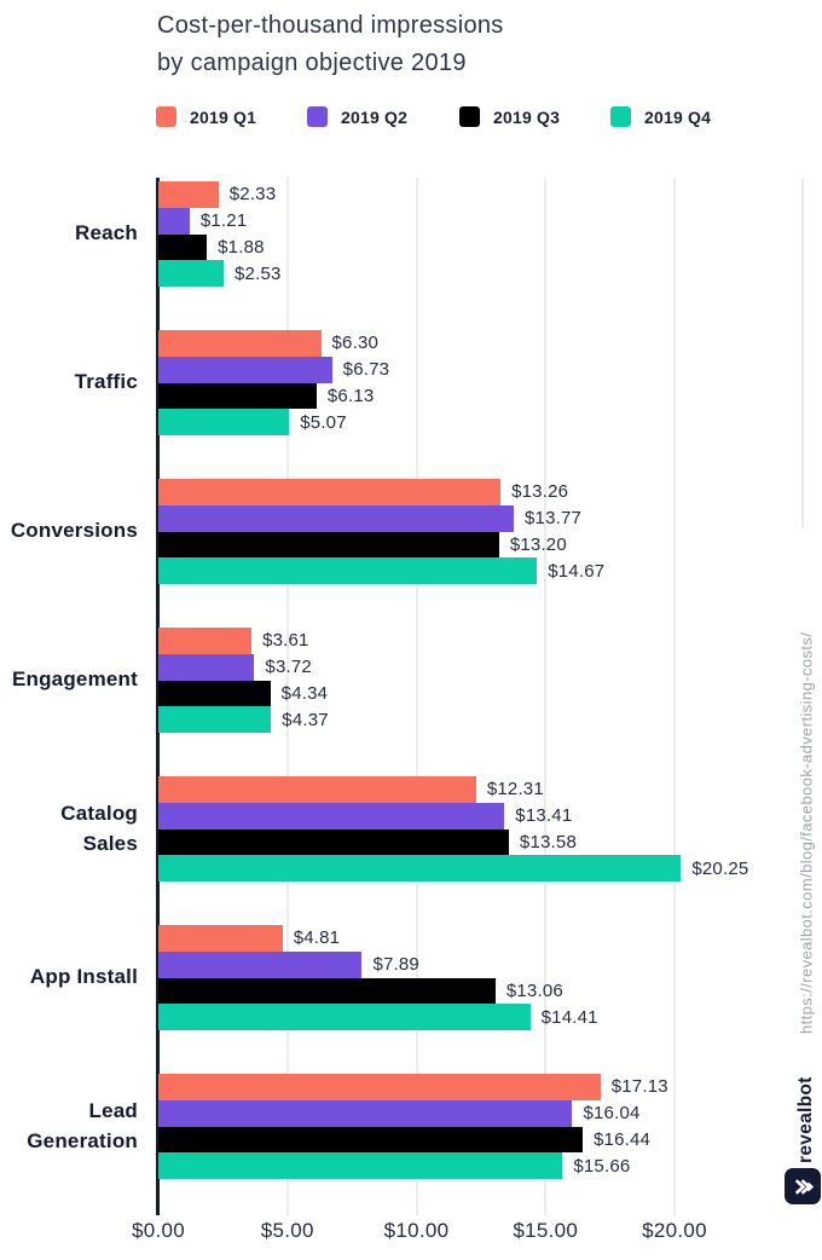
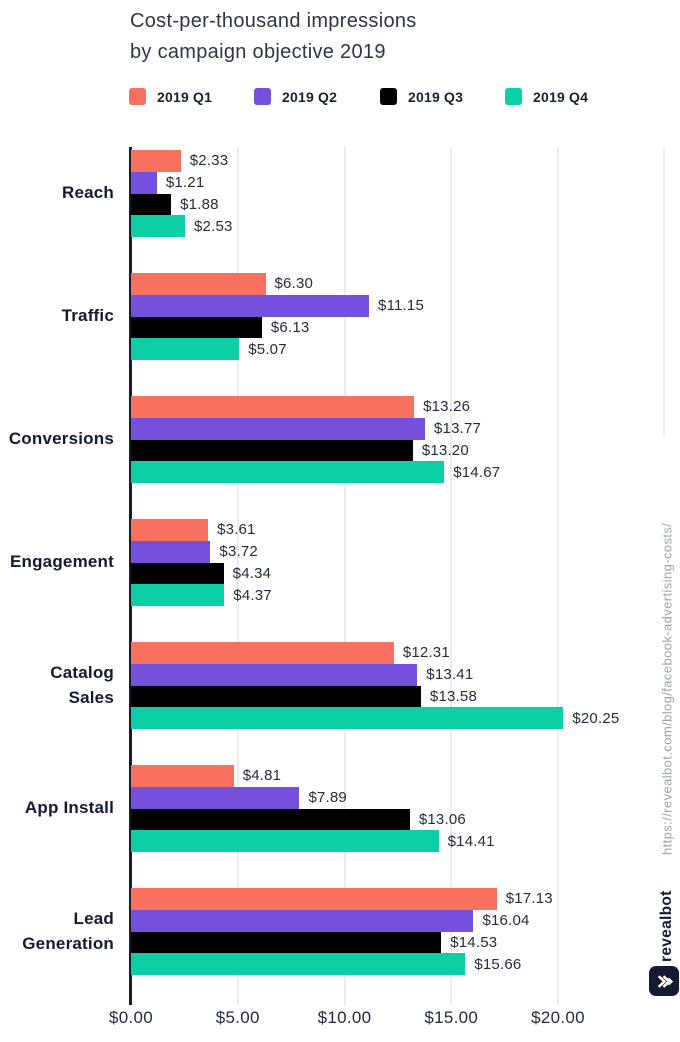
2019 Q2/Traffic: $6.73 -> $11.15
2019 Q3/Lead Generation: $16.44 -> $14.53
